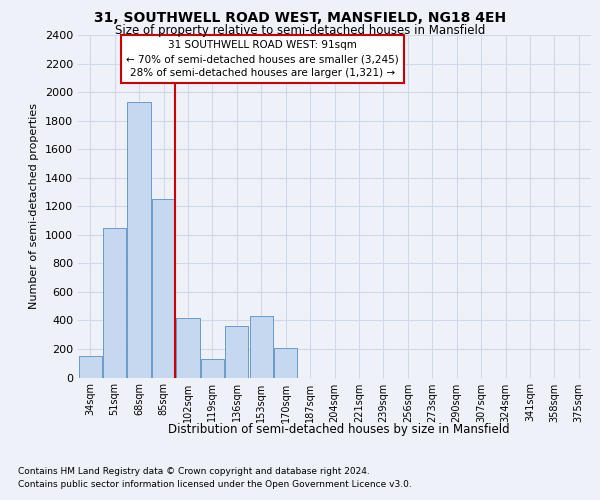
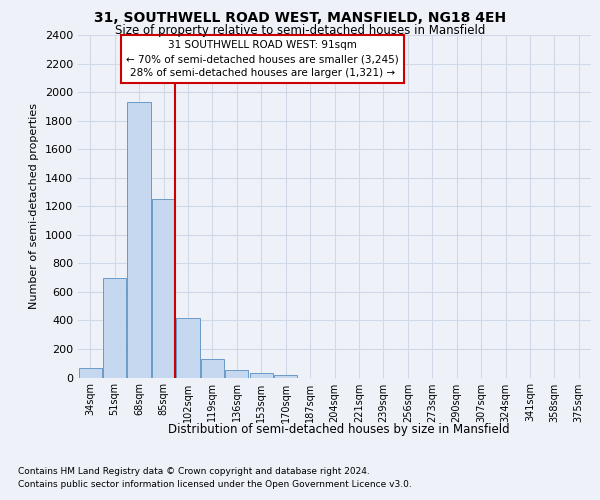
34sqm: 150 -> 60
51sqm: 1050 -> 700
136sqm: 360 -> 50
153sqm: 430 -> 40
170sqm: 210 -> 20
